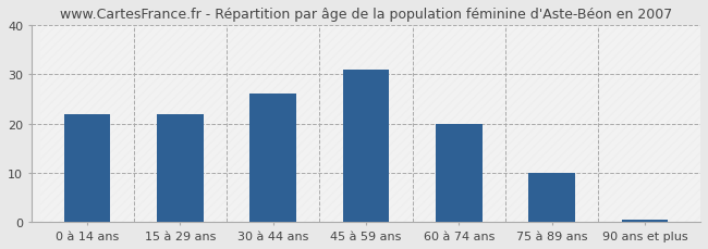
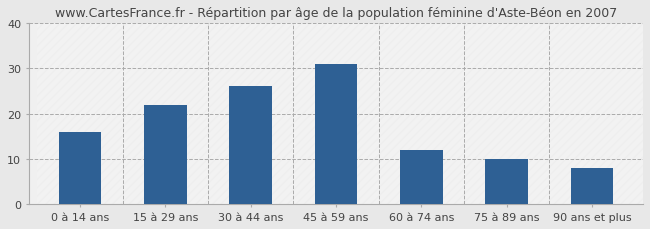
0 à 14 ans: 22.0 -> 16.0
60 à 74 ans: 20.0 -> 12.0
90 ans et plus: 0.5 -> 8.0
